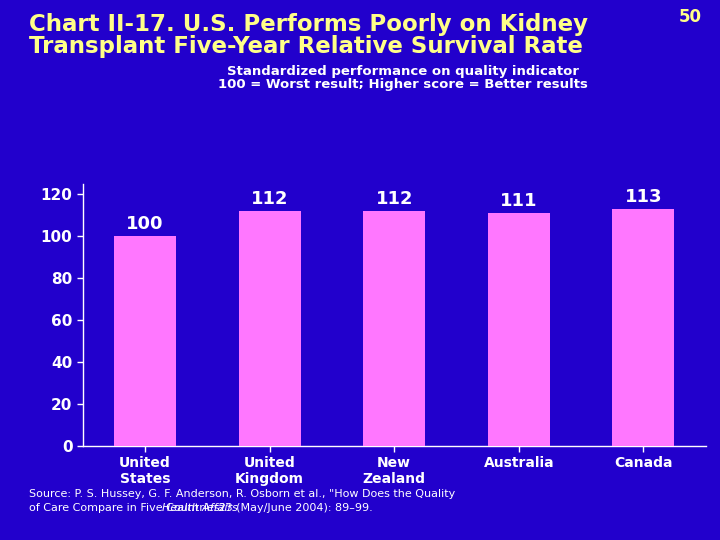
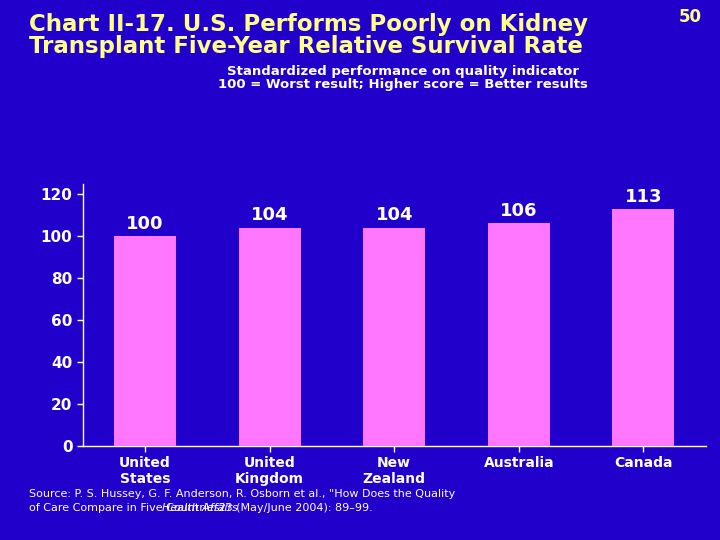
United Kingdom: 112 -> 104
New Zealand: 112 -> 104
Australia: 111 -> 106
